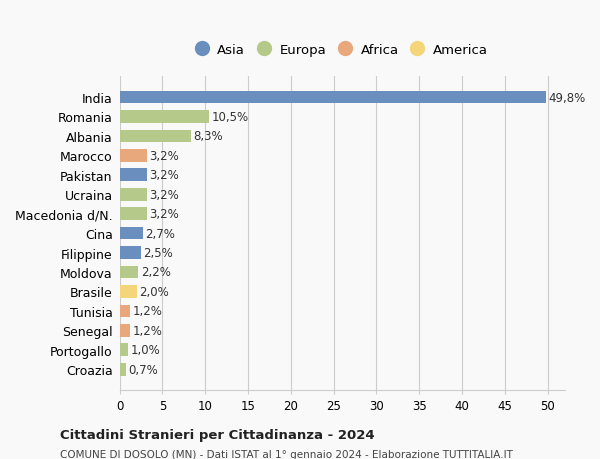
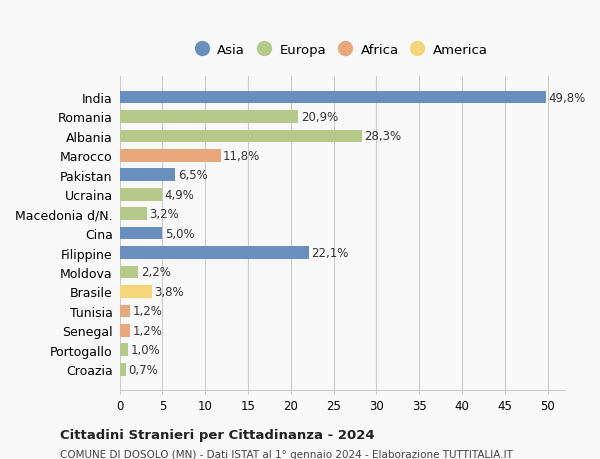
Romania: 10,5% -> 20,9%
Albania: 8,3% -> 28,3%
Marocco: 3,2% -> 11,8%
Pakistan: 3,2% -> 6,5%
Ucraina: 3,2% -> 4,9%
Cina: 2,7% -> 5,0%
Filippine: 2,5% -> 22,1%
Brasile: 2,0% -> 3,8%
